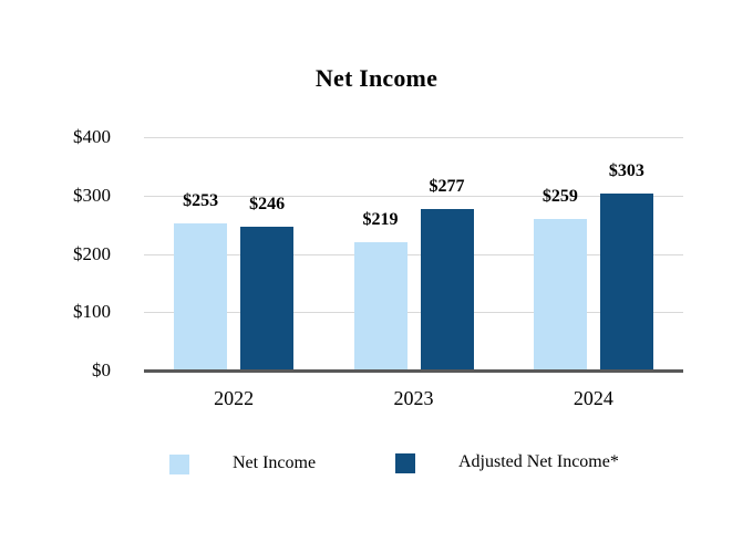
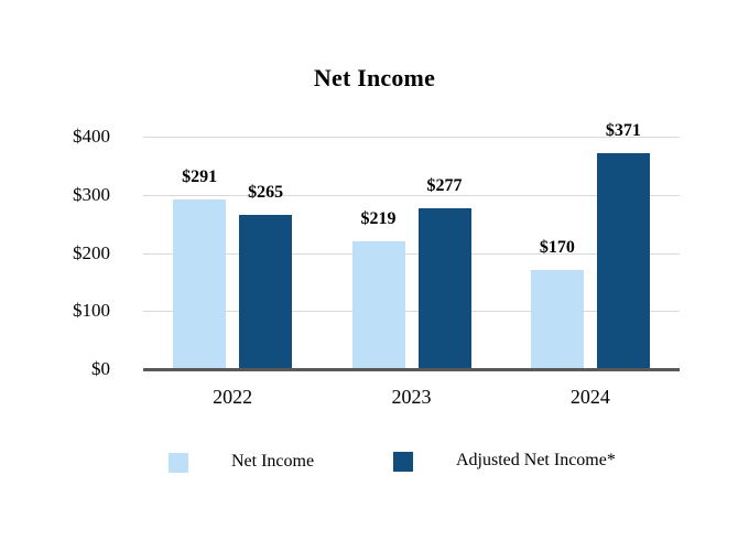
Net Income/2022: $253 -> $291
Adjusted Net Income*/2022: $246 -> $265
Net Income/2024: $259 -> $170
Adjusted Net Income*/2024: $303 -> $371
